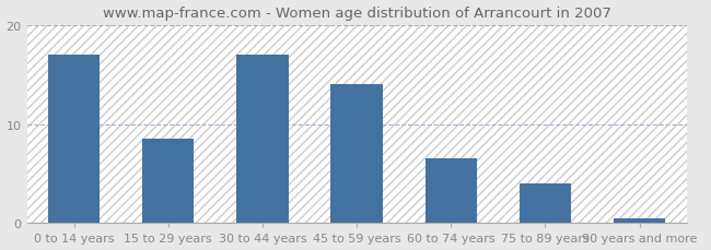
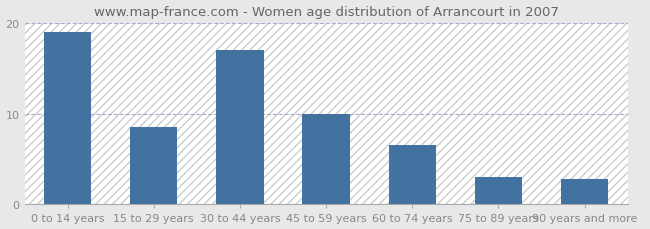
0 to 14 years: 17.0 -> 19.0
45 to 59 years: 14.0 -> 10.0
75 to 89 years: 4.0 -> 3.0
90 years and more: 0.5 -> 2.8
